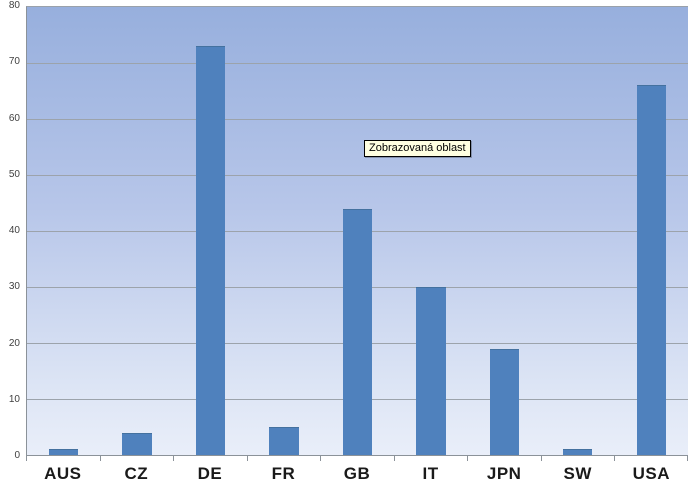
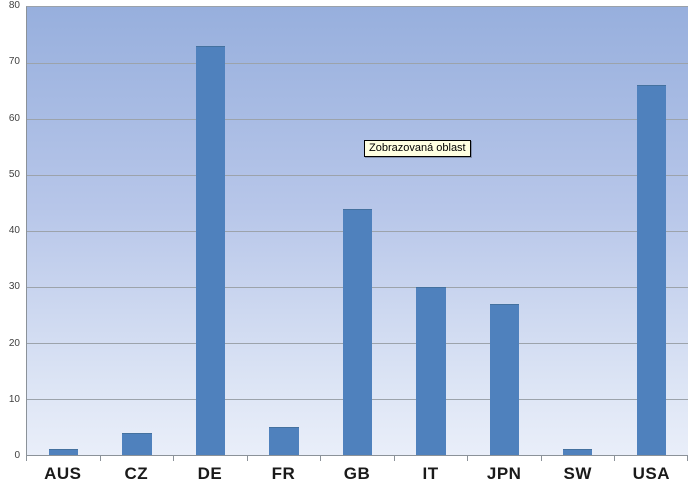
JPN: 19 -> 27
